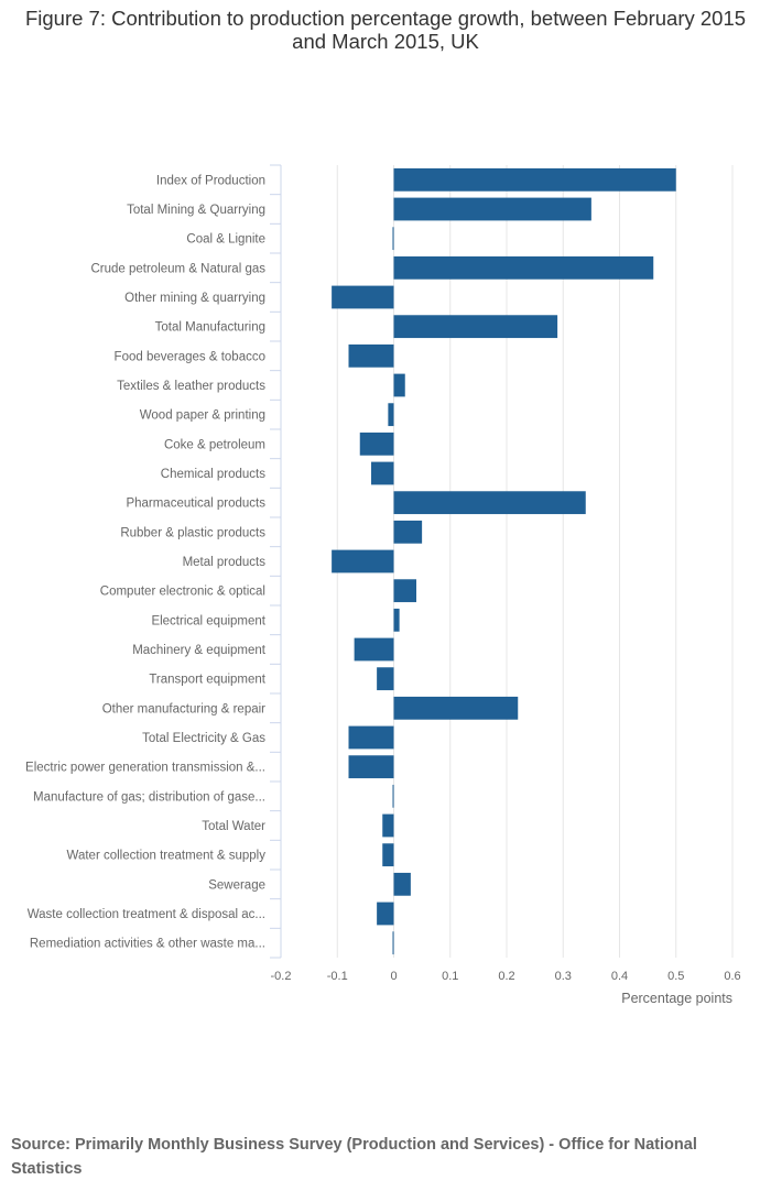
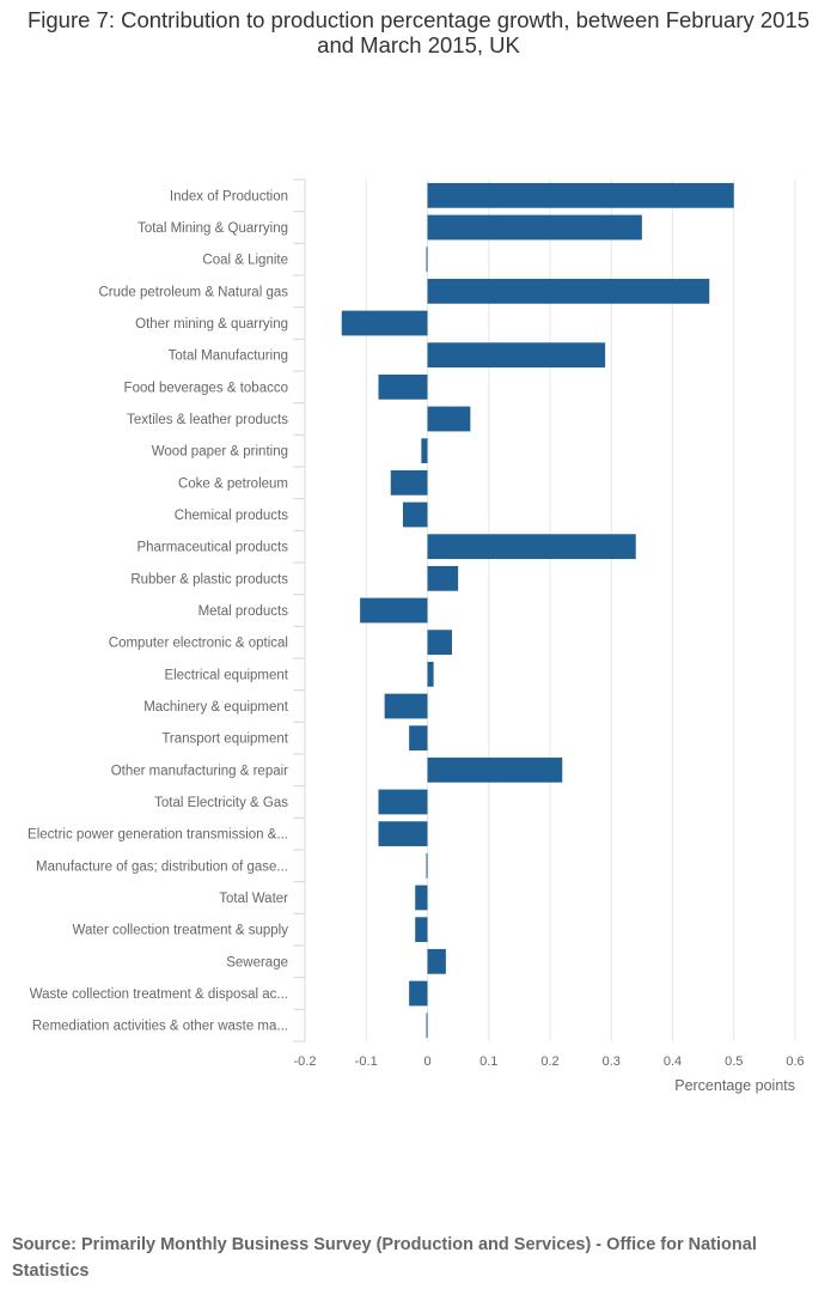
Other mining & quarrying: -0.11 -> -0.14
Textiles & leather products: 0.02 -> 0.07
